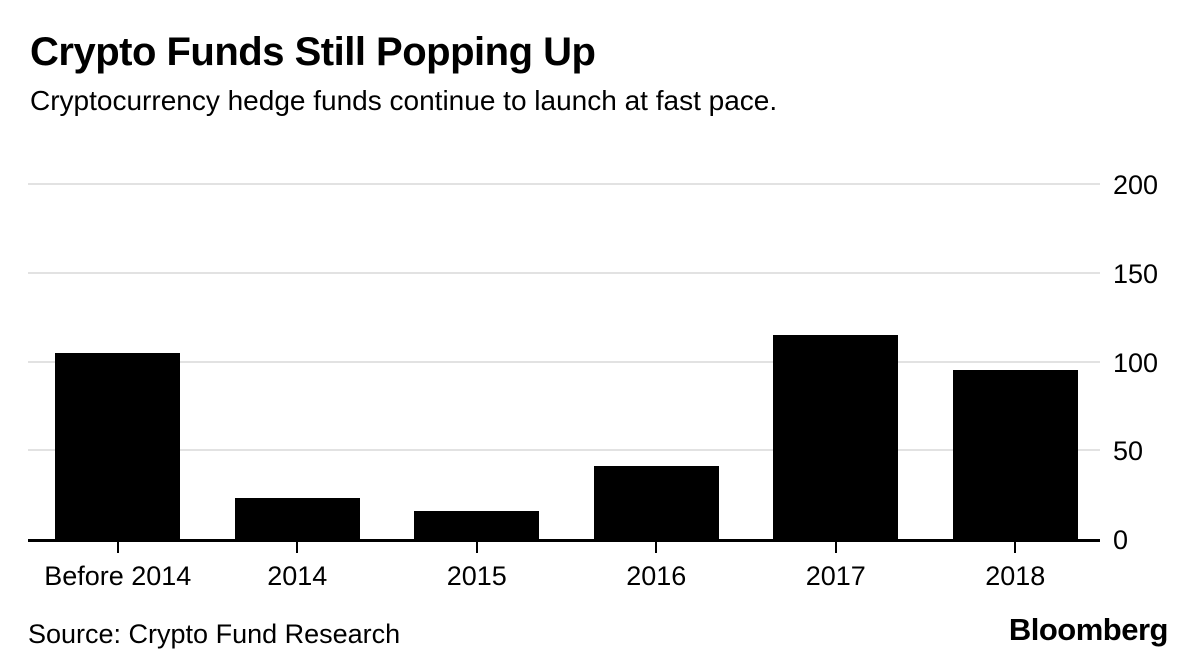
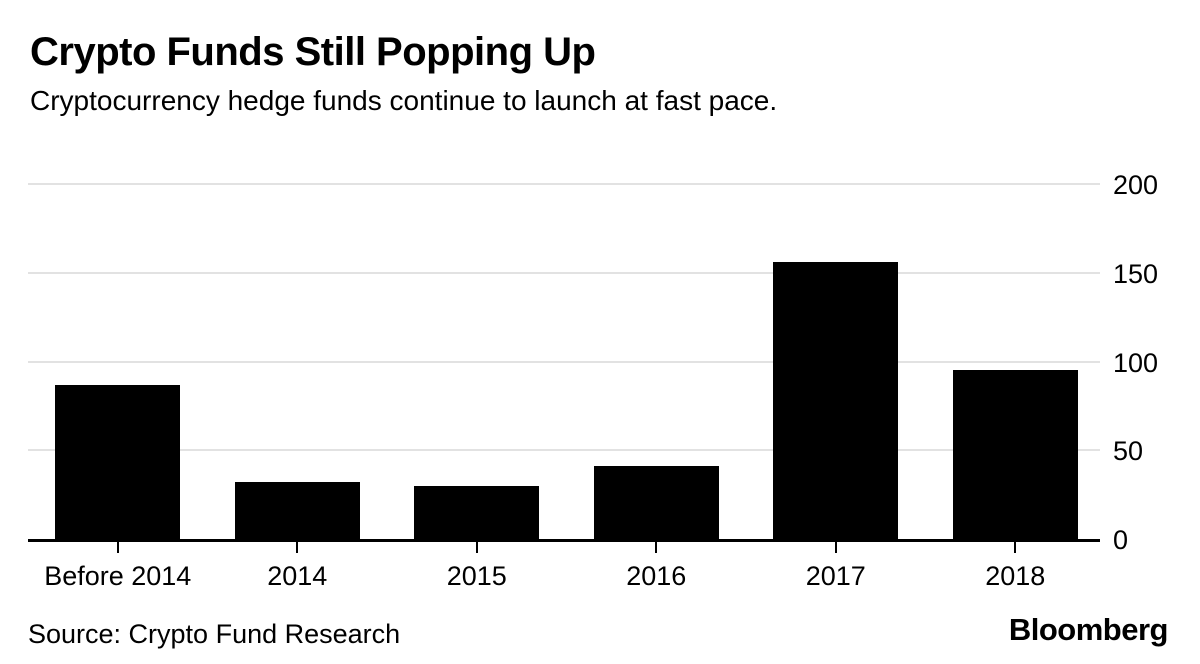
Before 2014: 105 -> 87
2014: 23 -> 32
2015: 16 -> 30
2017: 115 -> 156
